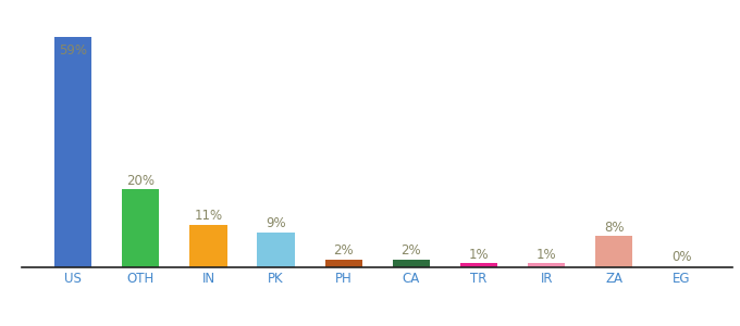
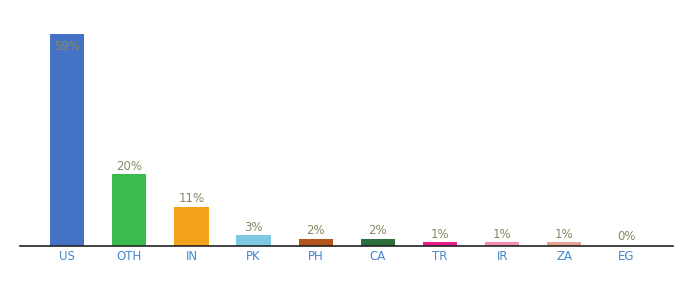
PK: 9% -> 3%
ZA: 8% -> 1%
